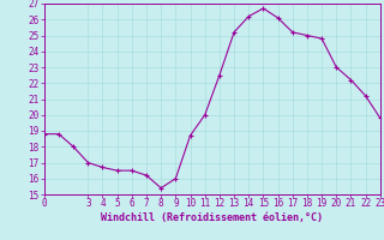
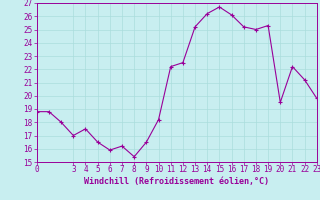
4: 16.7 -> 17.5
6: 16.5 -> 15.9
9: 16.0 -> 16.5
10: 18.7 -> 18.2
11: 20.0 -> 22.2
19: 24.8 -> 25.3
20: 23.0 -> 19.5
